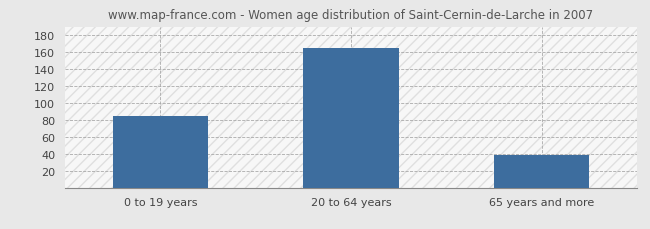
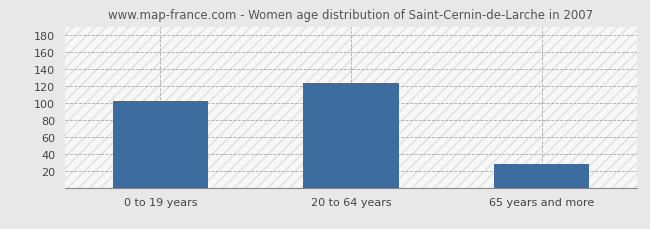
0 to 19 years: 85 -> 102
20 to 64 years: 165 -> 124
65 years and more: 38 -> 28
